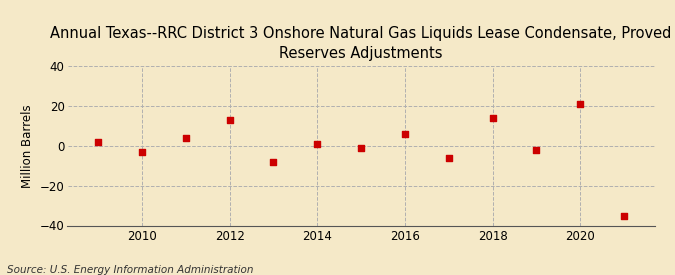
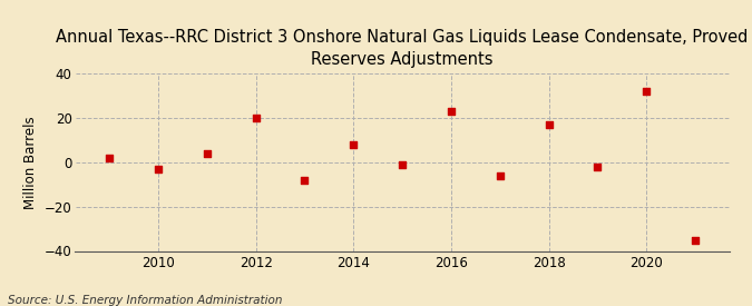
2012: 13 -> 20
2014: 1 -> 8
2016: 6 -> 23
2018: 14 -> 17
2020: 21 -> 32
